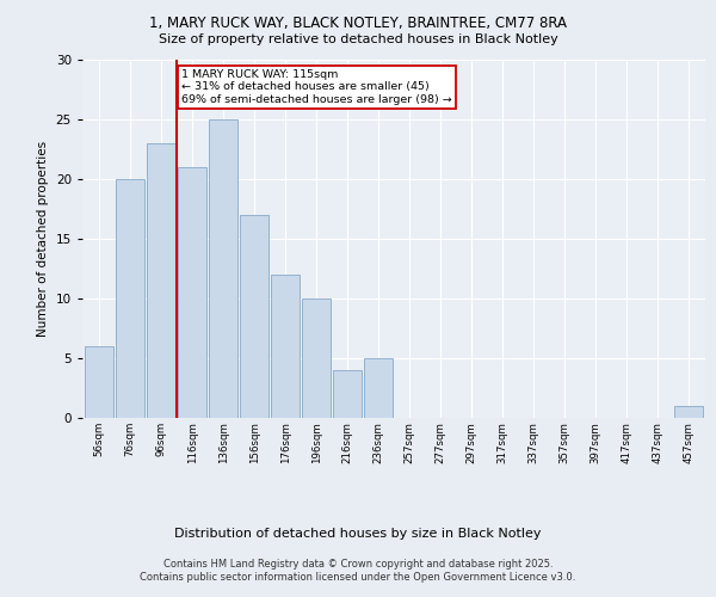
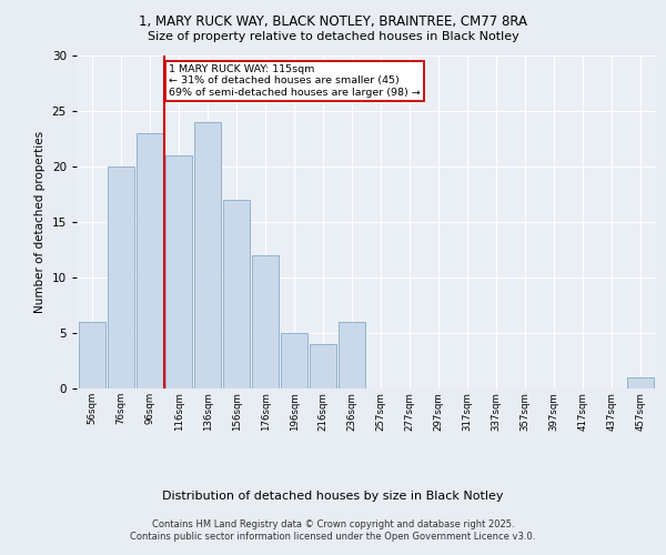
136sqm: 25 -> 24
196sqm: 10 -> 5
236sqm: 5 -> 6
